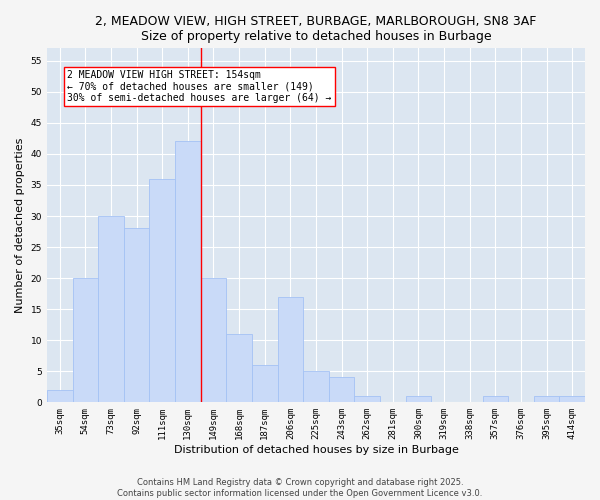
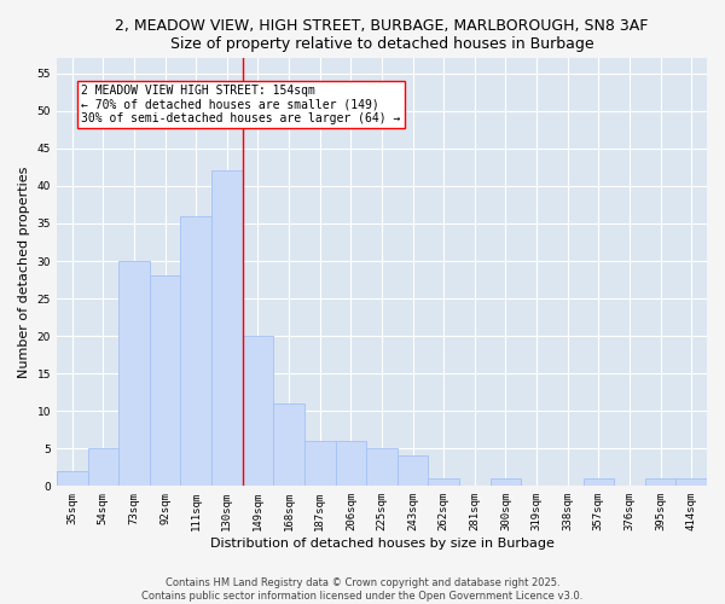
54sqm: 20 -> 5
206sqm: 17 -> 6
